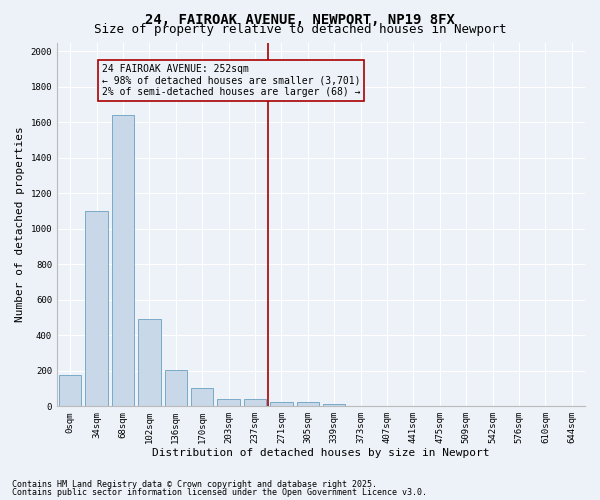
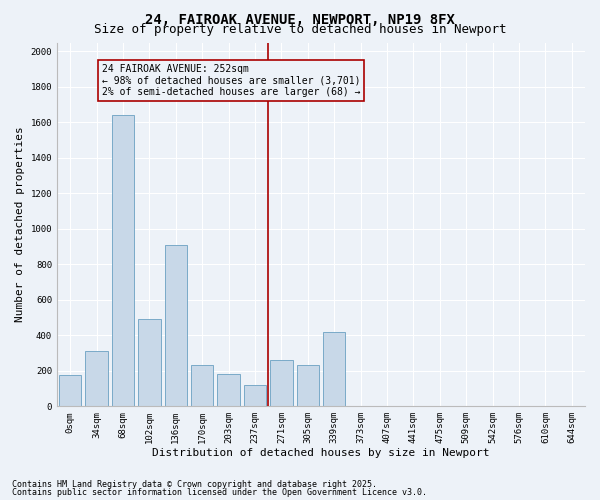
34sqm: 1100 -> 310
136sqm: 200 -> 910
170sqm: 100 -> 230
203sqm: 40 -> 180
237sqm: 40 -> 120
271sqm: 20 -> 260
305sqm: 20 -> 230
339sqm: 10 -> 420
